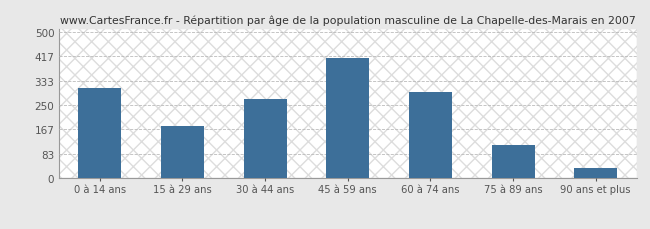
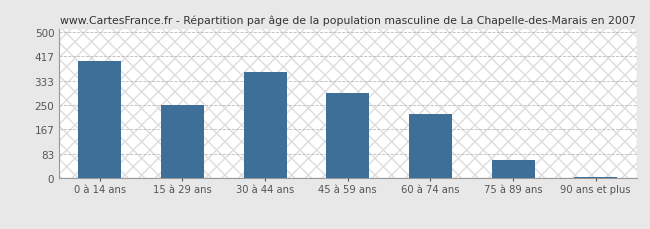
0 à 14 ans: 310 -> 400
15 à 29 ans: 180 -> 250
30 à 44 ans: 270 -> 362
45 à 59 ans: 410 -> 290
60 à 74 ans: 295 -> 218
75 à 89 ans: 115 -> 63
90 ans et plus: 35 -> 5
